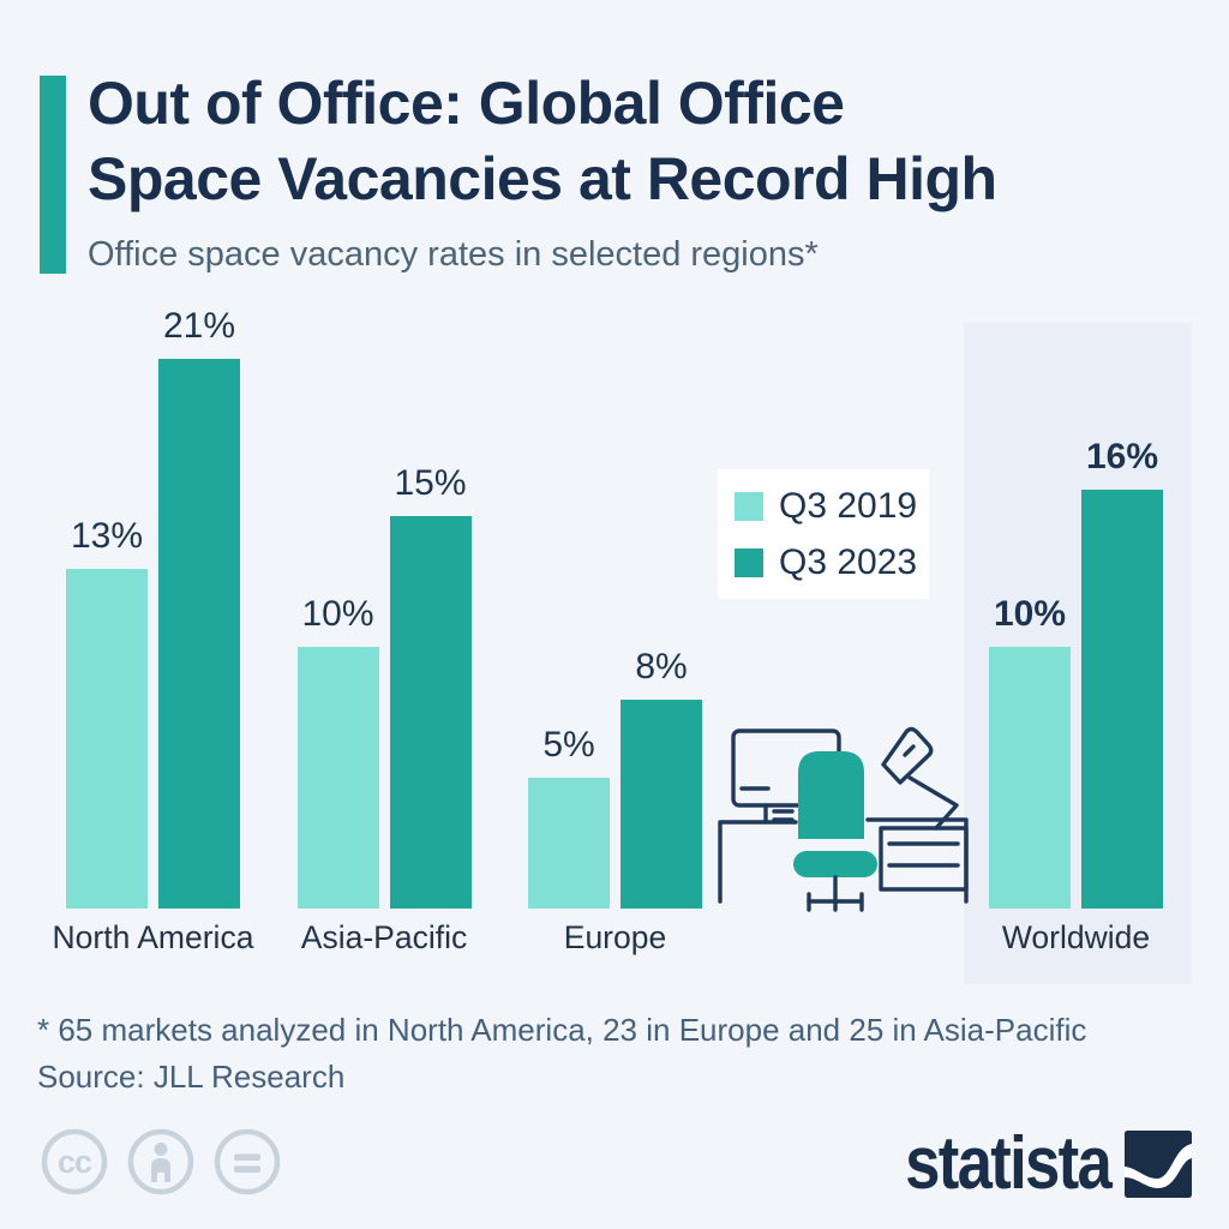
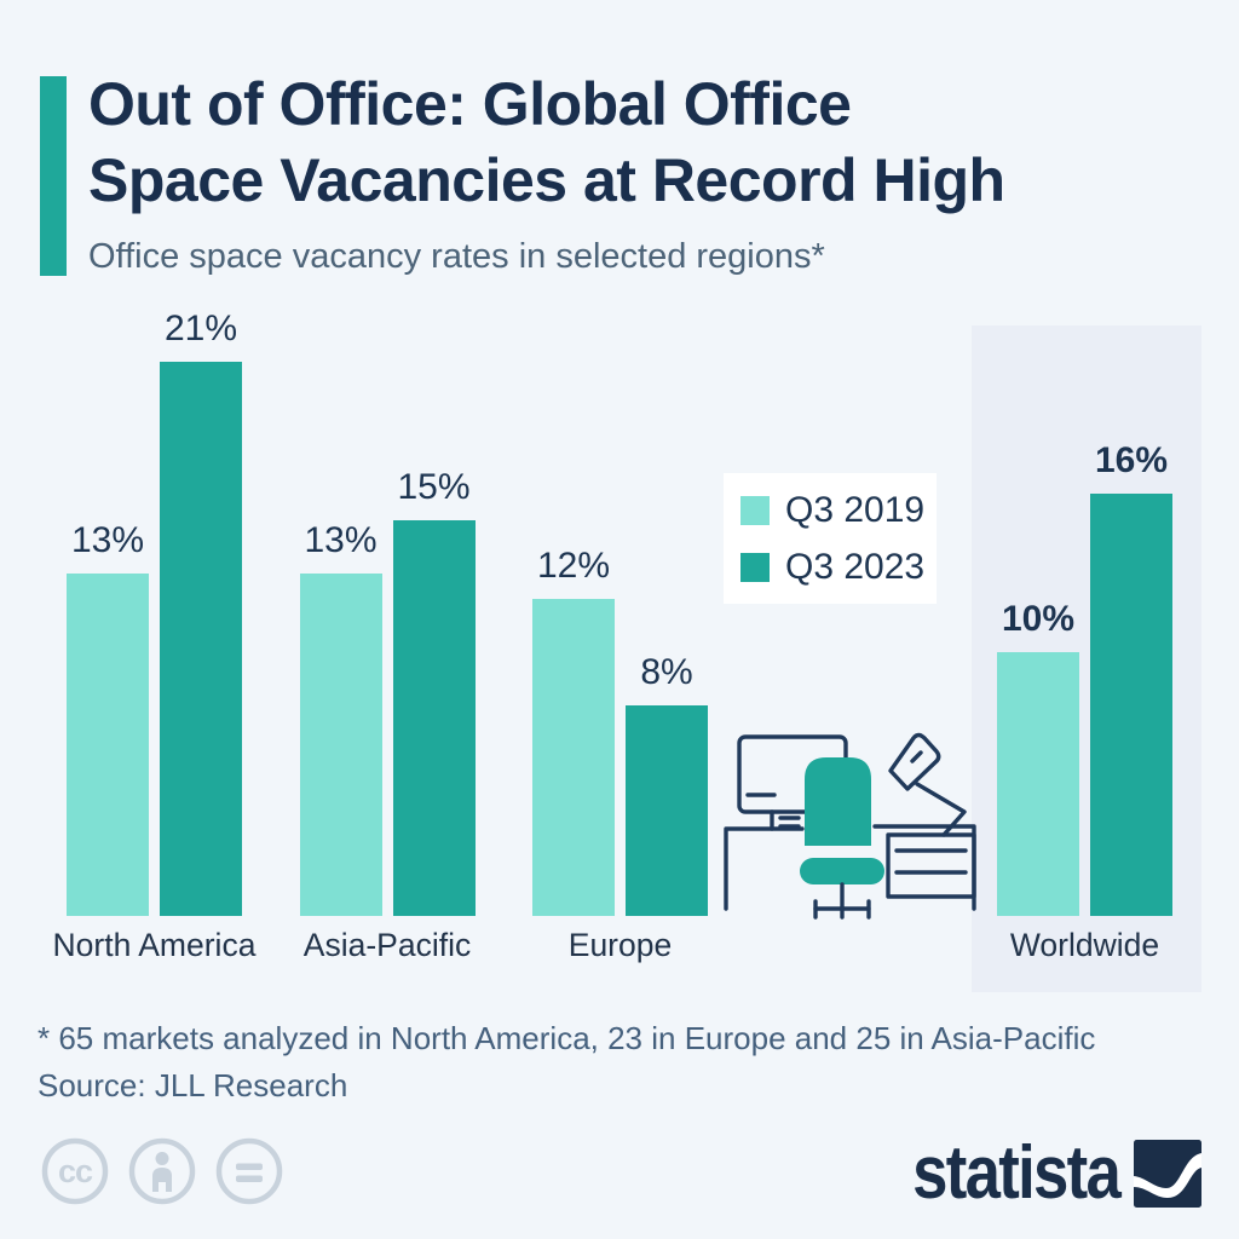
Q3 2019/Asia-Pacific: 10% -> 13%
Q3 2019/Europe: 5% -> 12%
